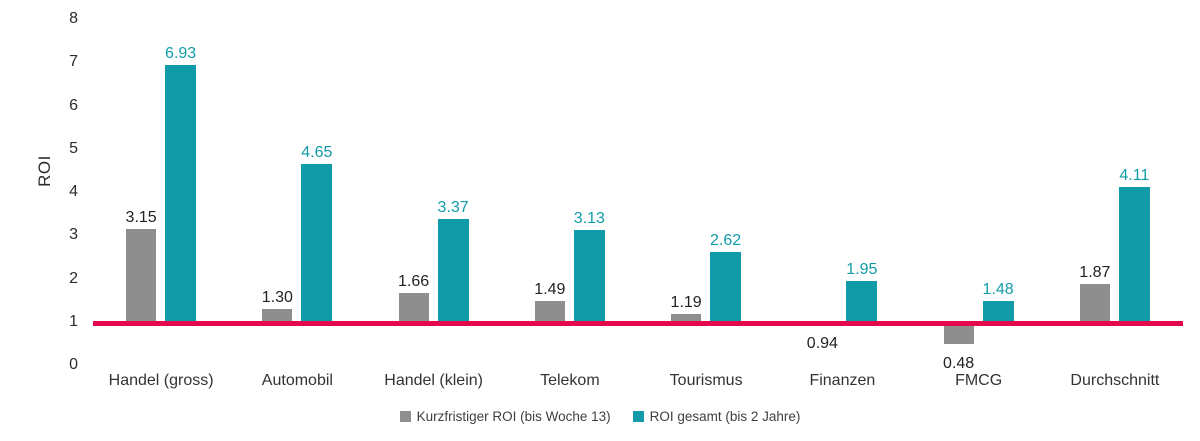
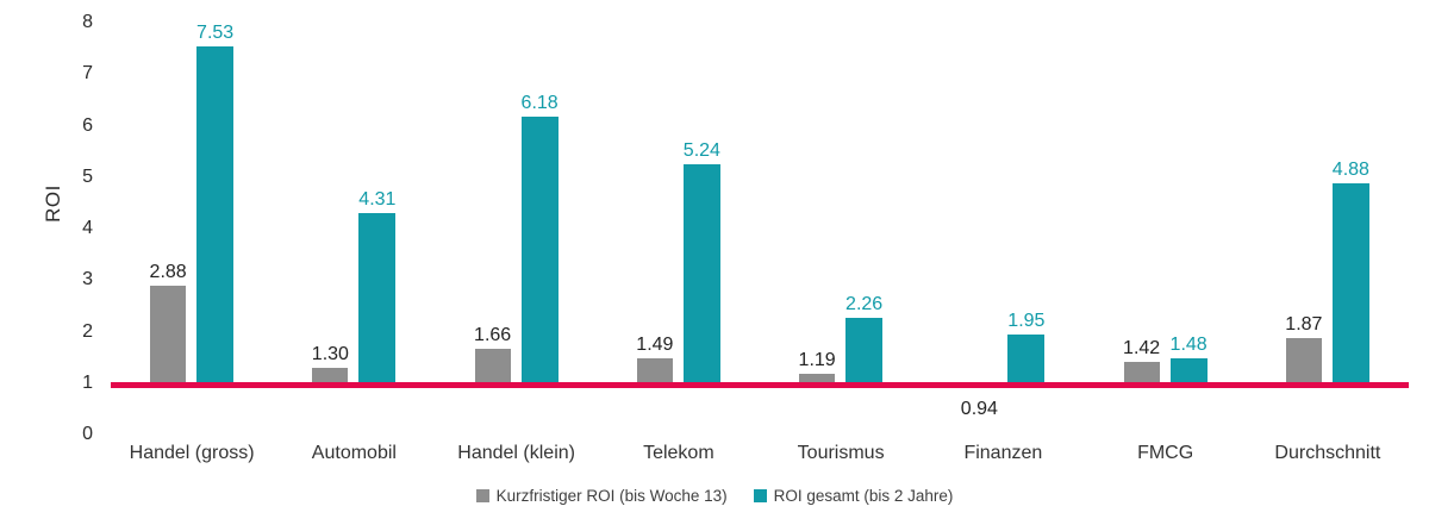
Kurzfristiger ROI (bis Woche 13)/Handel (gross): 3.15 -> 2.88
ROI gesamt (bis 2 Jahre)/Handel (gross): 6.93 -> 7.53
ROI gesamt (bis 2 Jahre)/Automobil: 4.65 -> 4.31
ROI gesamt (bis 2 Jahre)/Handel (klein): 3.37 -> 6.18
ROI gesamt (bis 2 Jahre)/Telekom: 3.13 -> 5.24
ROI gesamt (bis 2 Jahre)/Tourismus: 2.62 -> 2.26
Kurzfristiger ROI (bis Woche 13)/FMCG: 0.48 -> 1.42
ROI gesamt (bis 2 Jahre)/Durchschnitt: 4.11 -> 4.88
